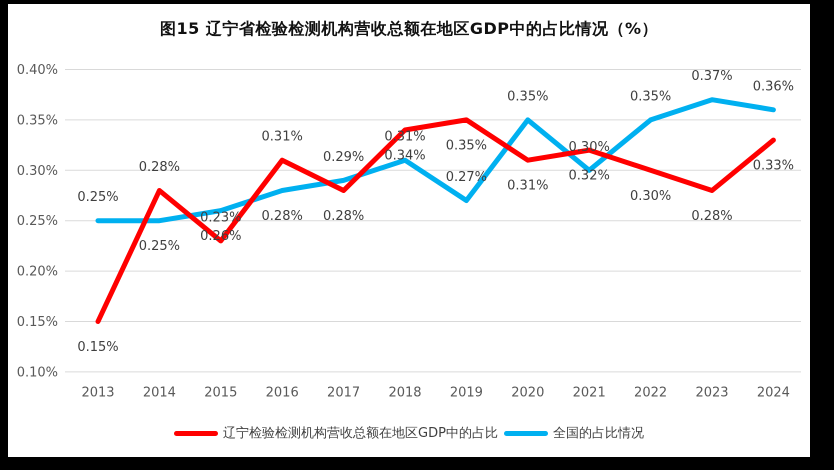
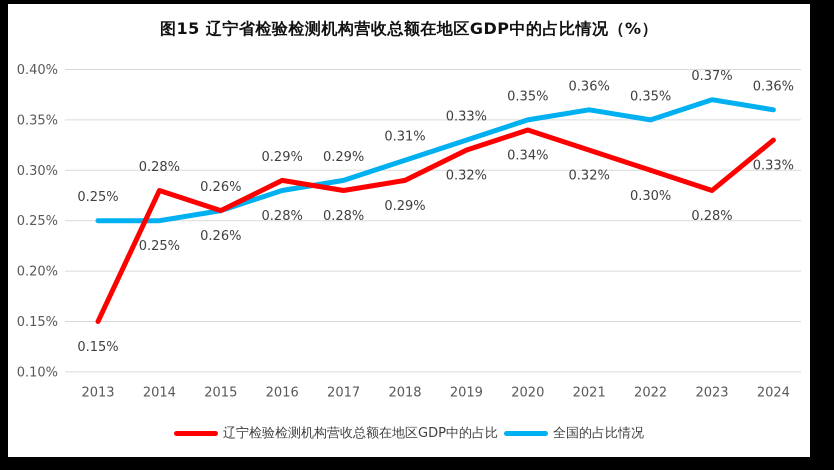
辽宁检验检测机构营收总额在地区GDP中的占比/2015: 0.23% -> 0.26%
辽宁检验检测机构营收总额在地区GDP中的占比/2016: 0.31% -> 0.29%
辽宁检验检测机构营收总额在地区GDP中的占比/2018: 0.34% -> 0.29%
辽宁检验检测机构营收总额在地区GDP中的占比/2019: 0.35% -> 0.32%
全国的占比情况/2019: 0.27% -> 0.33%
辽宁检验检测机构营收总额在地区GDP中的占比/2020: 0.31% -> 0.34%
全国的占比情况/2021: 0.30% -> 0.36%
